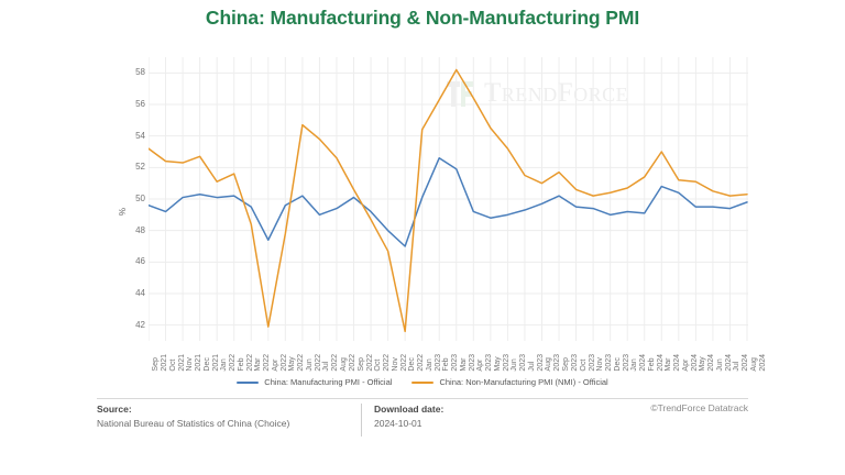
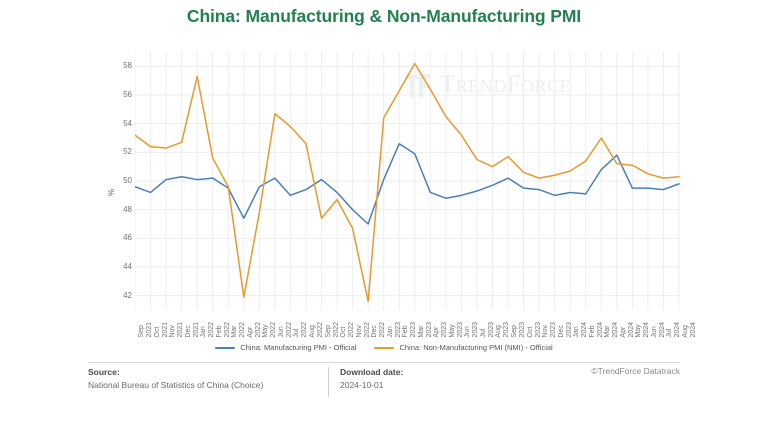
China: Non-Manufacturing PMI (NMI) - Official/Jan 2022: 51.1 -> 57.3
China: Non-Manufacturing PMI (NMI) - Official/Mar 2022: 48.4 -> 49.6
China: Non-Manufacturing PMI (NMI) - Official/Sep 2022: 50.6 -> 47.4
China: Manufacturing PMI - Official/Apr 2024: 50.4 -> 51.8
